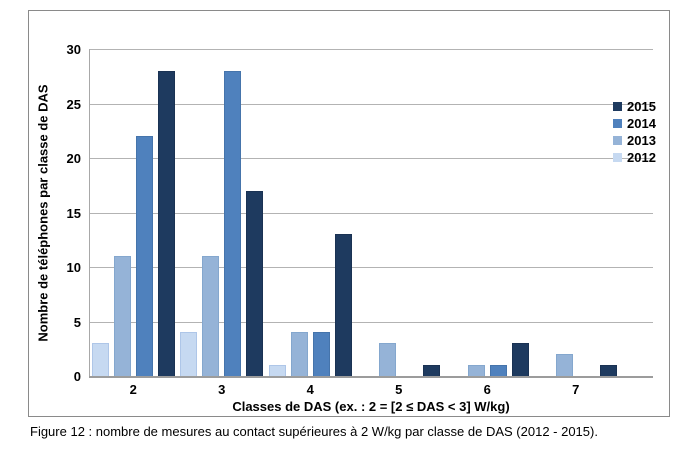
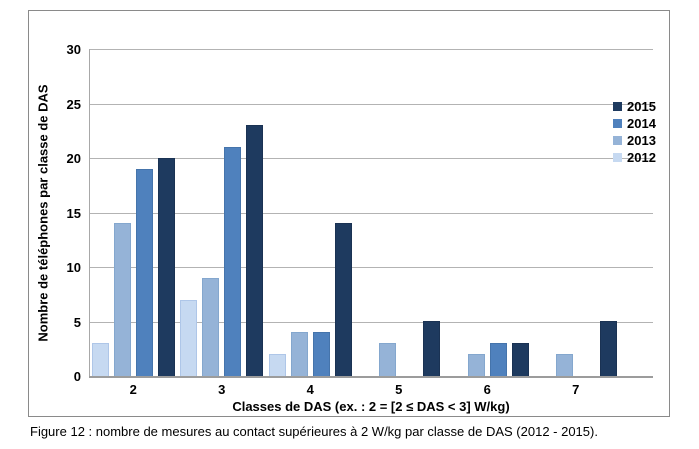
2013/2: 11 -> 14
2014/2: 22 -> 19
2015/2: 28 -> 20
2012/3: 4 -> 7
2013/3: 11 -> 9
2014/3: 28 -> 21
2015/3: 17 -> 23
2012/4: 1 -> 2
2015/4: 13 -> 14
2015/5: 1 -> 5
2013/6: 1 -> 2
2014/6: 1 -> 3
2015/7: 1 -> 5
